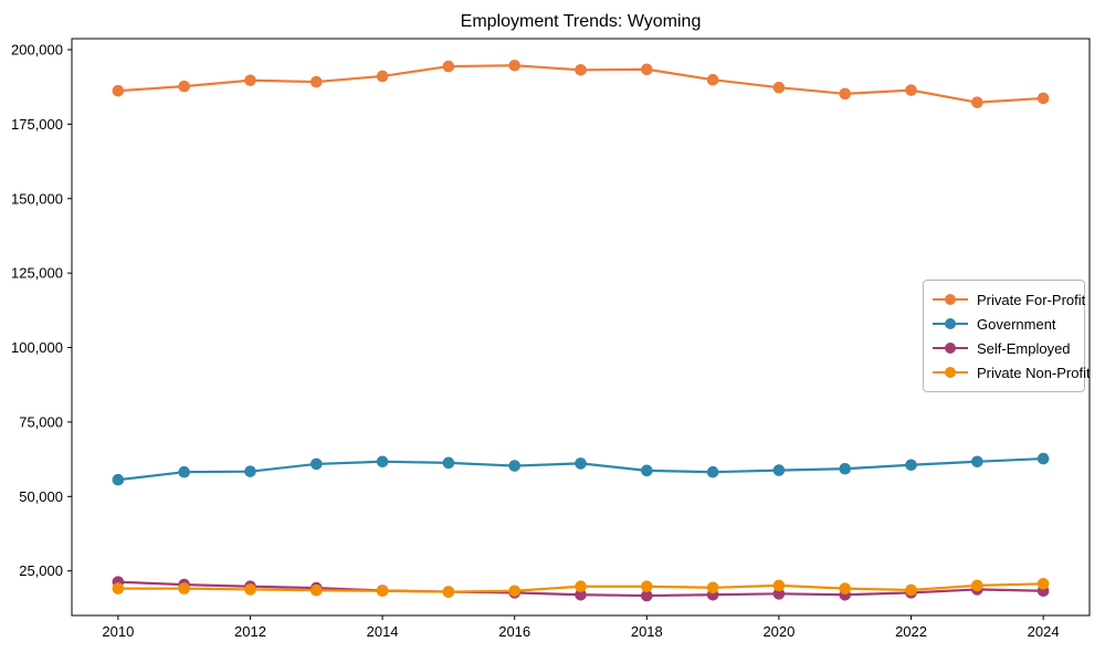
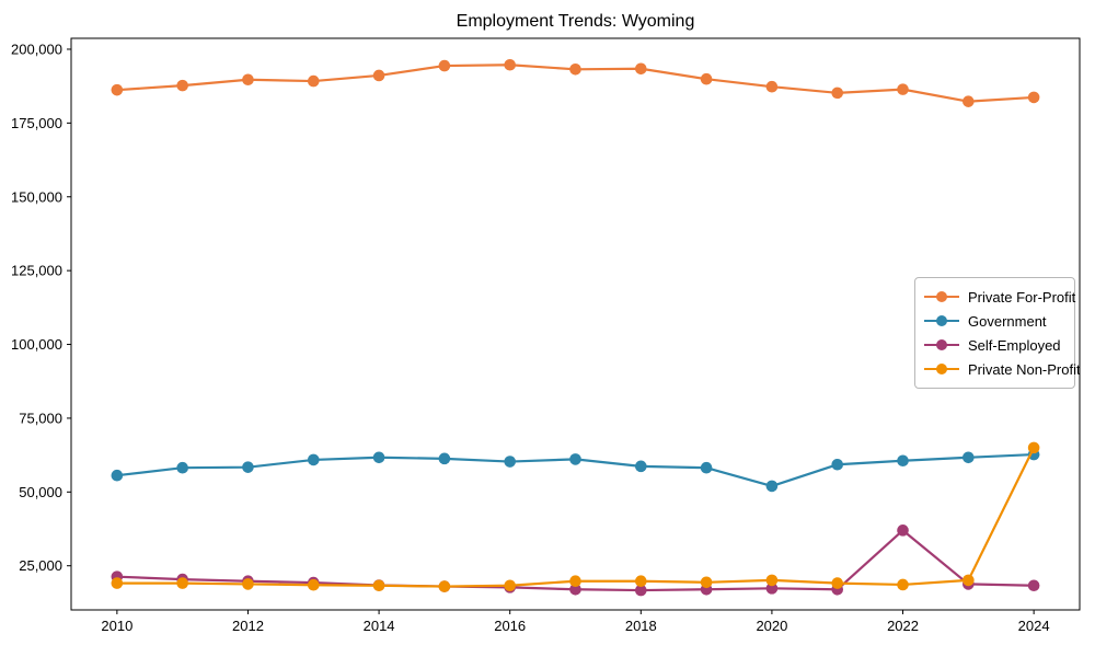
Government/2020: 59000 -> 52000
Self-Employed/2022: 18000 -> 37000
Private Non-Profit/2024: 21000 -> 65000
